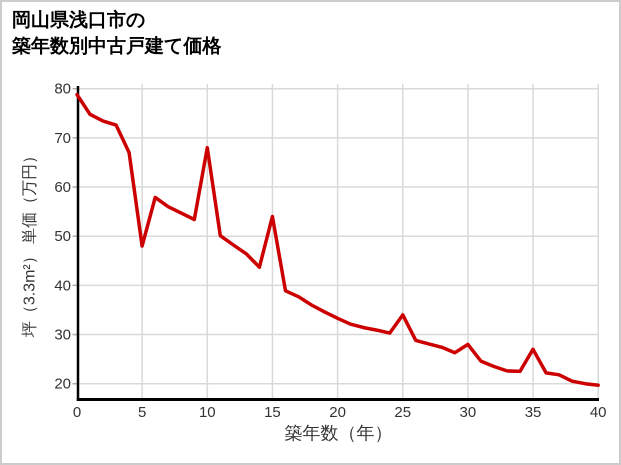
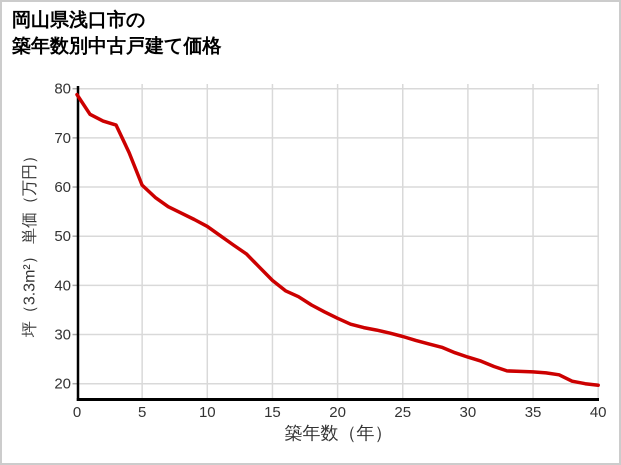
5: 48 -> 60
10: 68 -> 52
15: 54 -> 41
25: 34 -> 30
30: 28 -> 25
35: 27 -> 22
